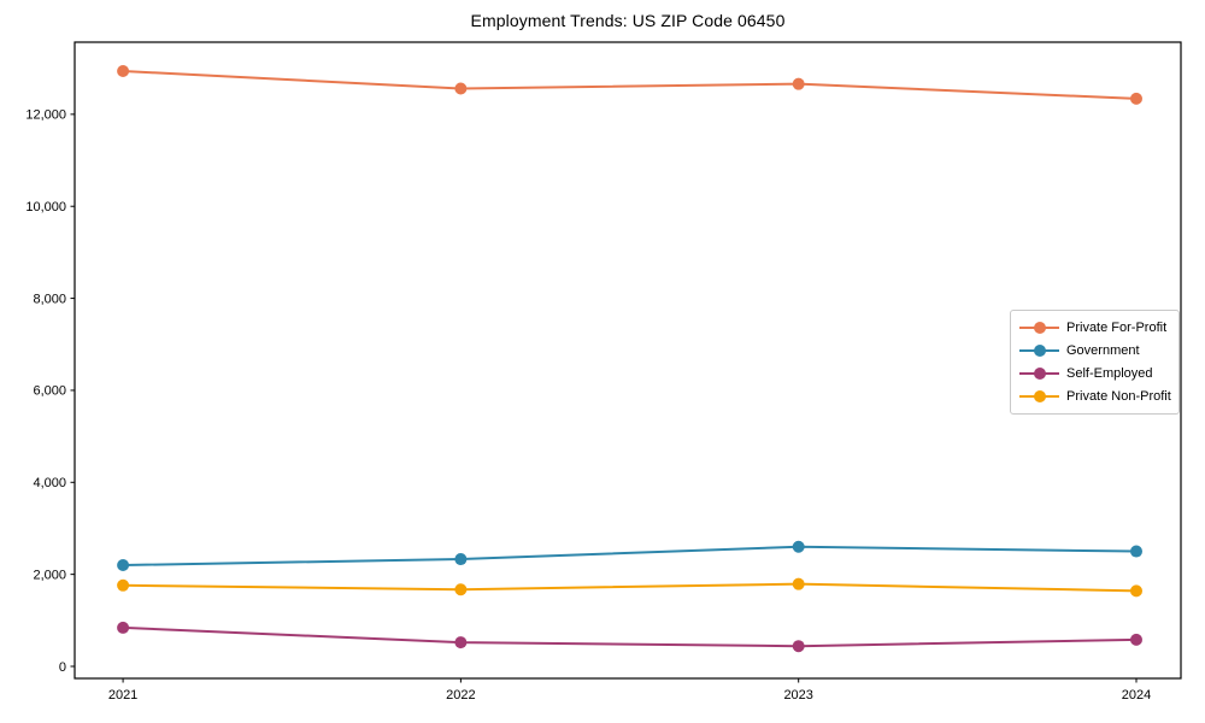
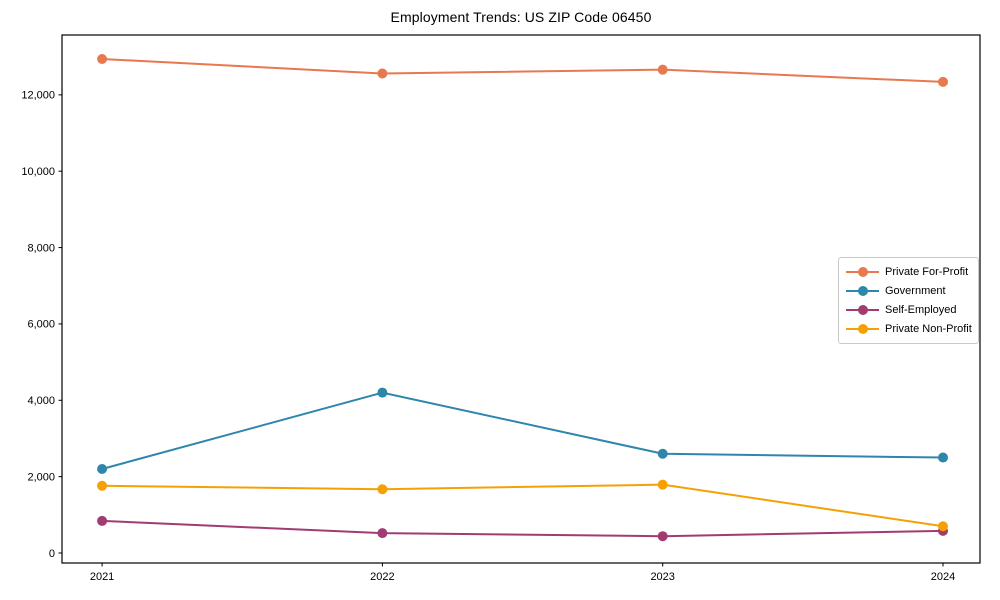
Government/2022: 2300 -> 4200
Private Non-Profit/2024: 1600 -> 700
